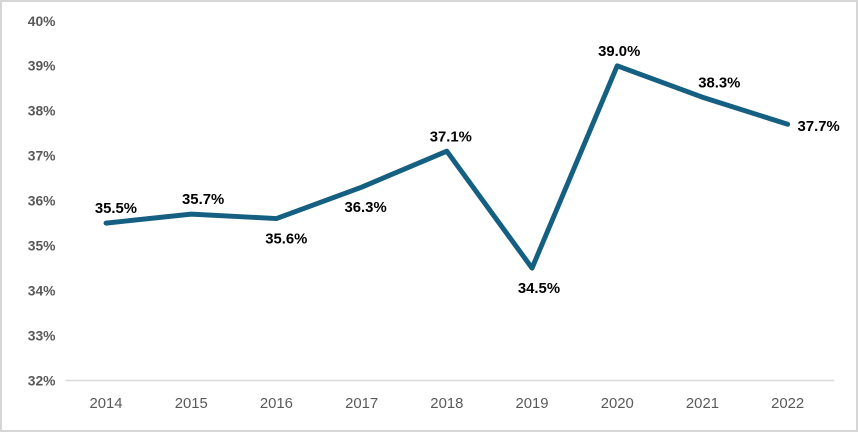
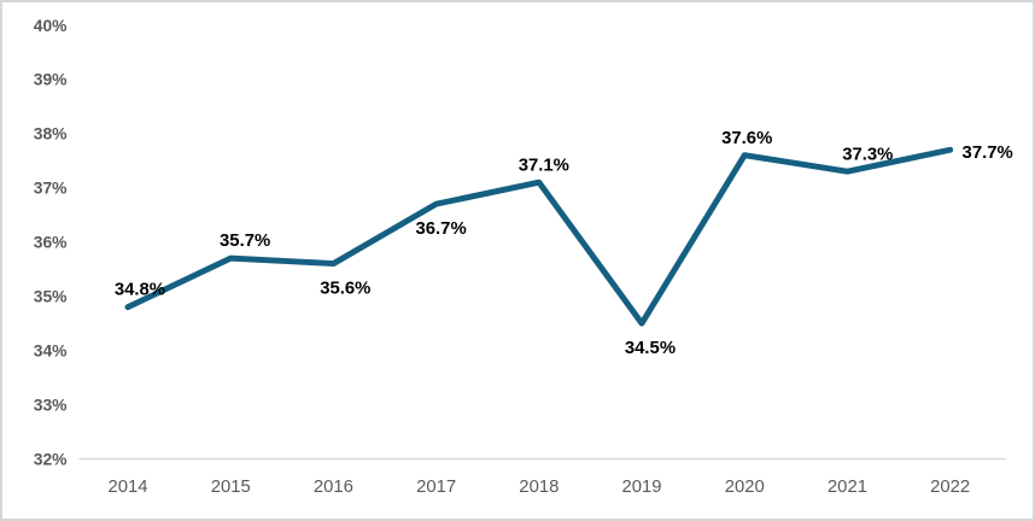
2014: 35.5% -> 34.8%
2017: 36.3% -> 36.7%
2020: 39.0% -> 37.6%
2021: 38.3% -> 37.3%
